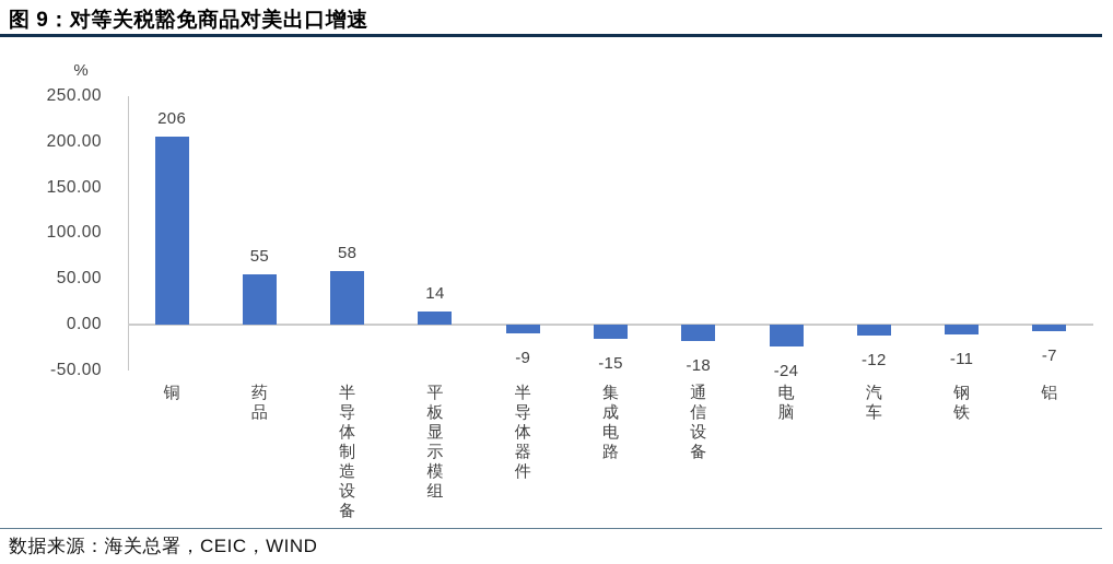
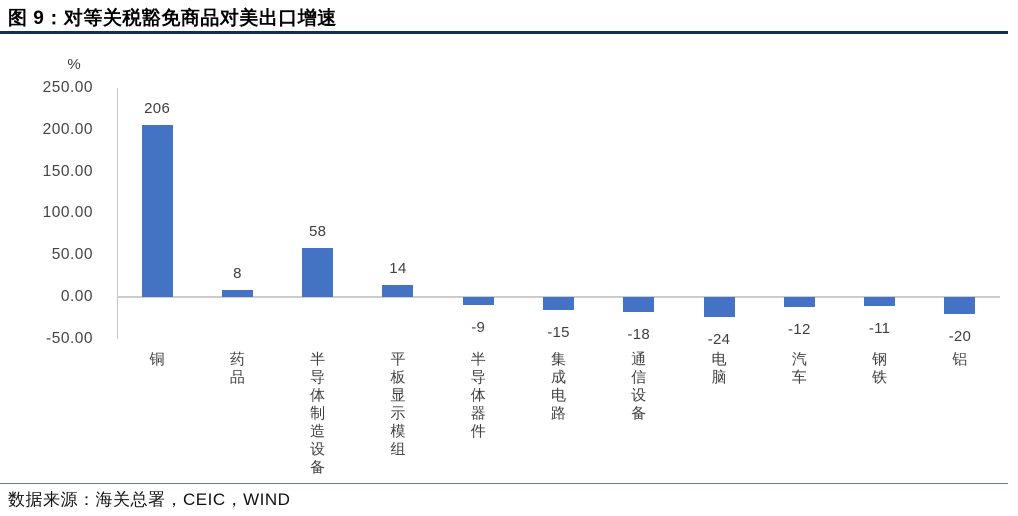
药品: 55 -> 8
铝: -7 -> -20
